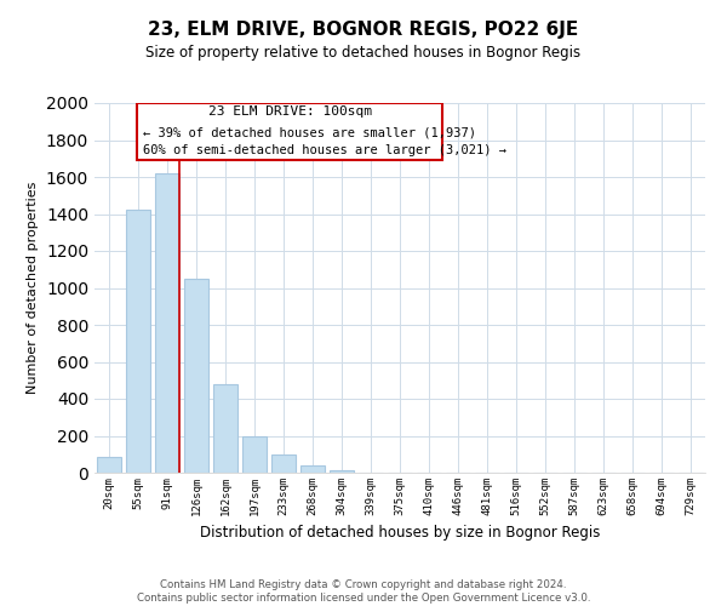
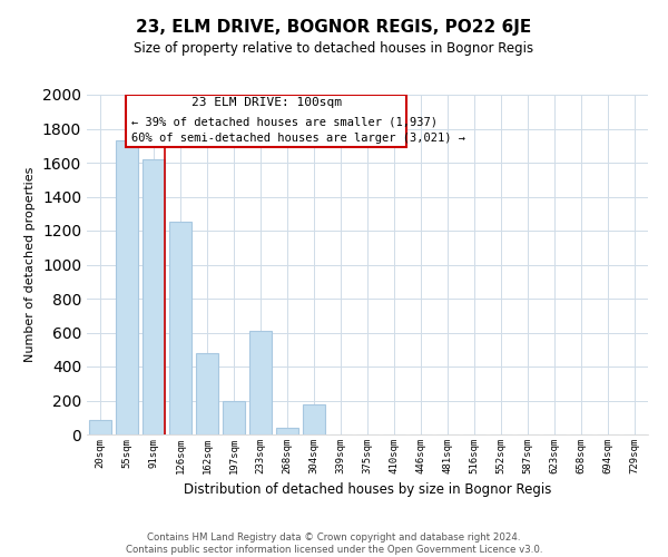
55sqm: 1420 -> 1730
126sqm: 1050 -> 1250
233sqm: 100 -> 610
304sqm: 20 -> 180
